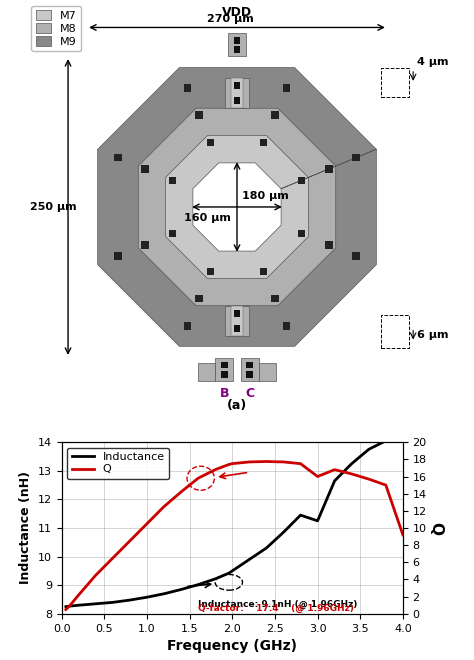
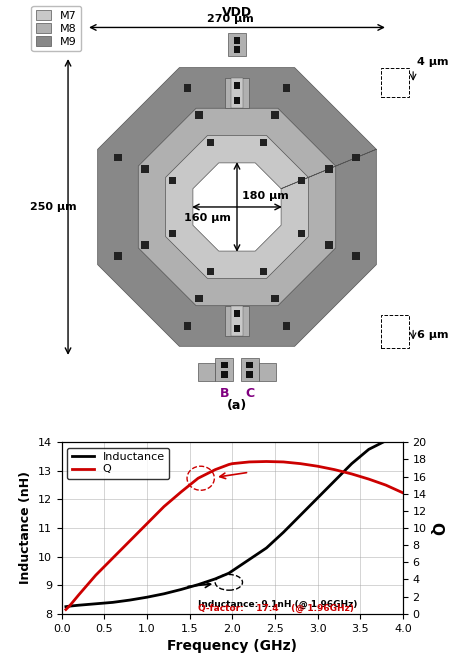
Inductance/3.0: 11.25 -> 12.05
Q/3.0: 16.0 -> 17.2
Q/4.0: 9.2 -> 14.1
